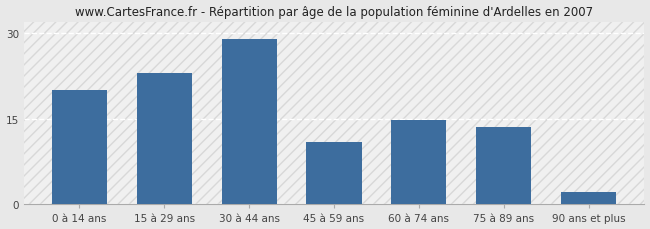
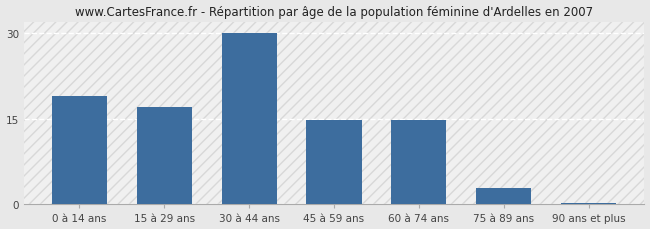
0 à 14 ans: 20.0 -> 19.0
15 à 29 ans: 23.0 -> 17.0
30 à 44 ans: 29.0 -> 30.0
45 à 59 ans: 11.0 -> 14.7
75 à 89 ans: 13.6 -> 2.8
90 ans et plus: 2.2 -> 0.2
